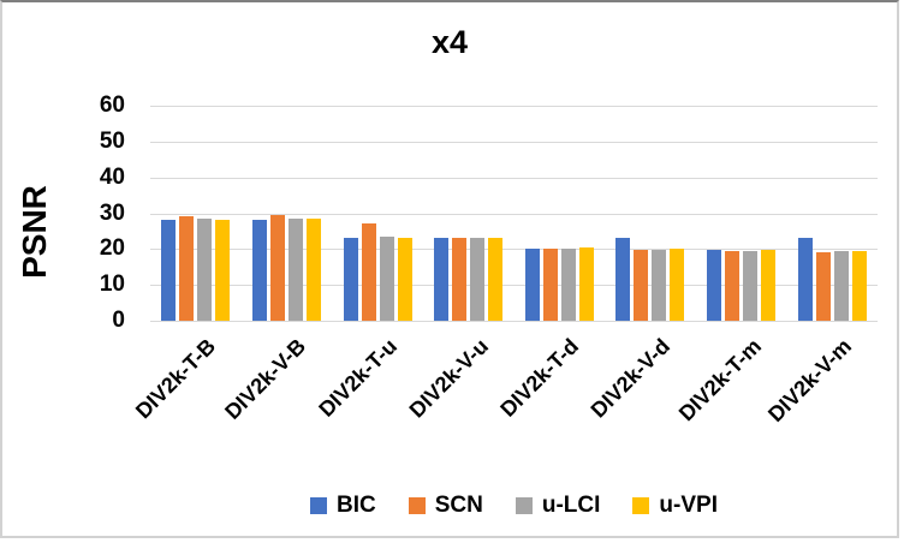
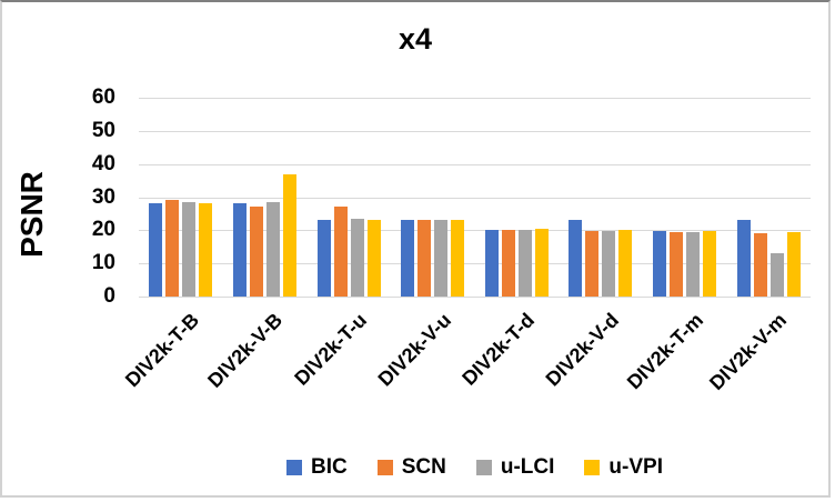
SCN/DIV2k-V-B: 30 -> 27
u-VPI/DIV2k-V-B: 28 -> 37
u-LCI/DIV2k-V-m: 19 -> 13
